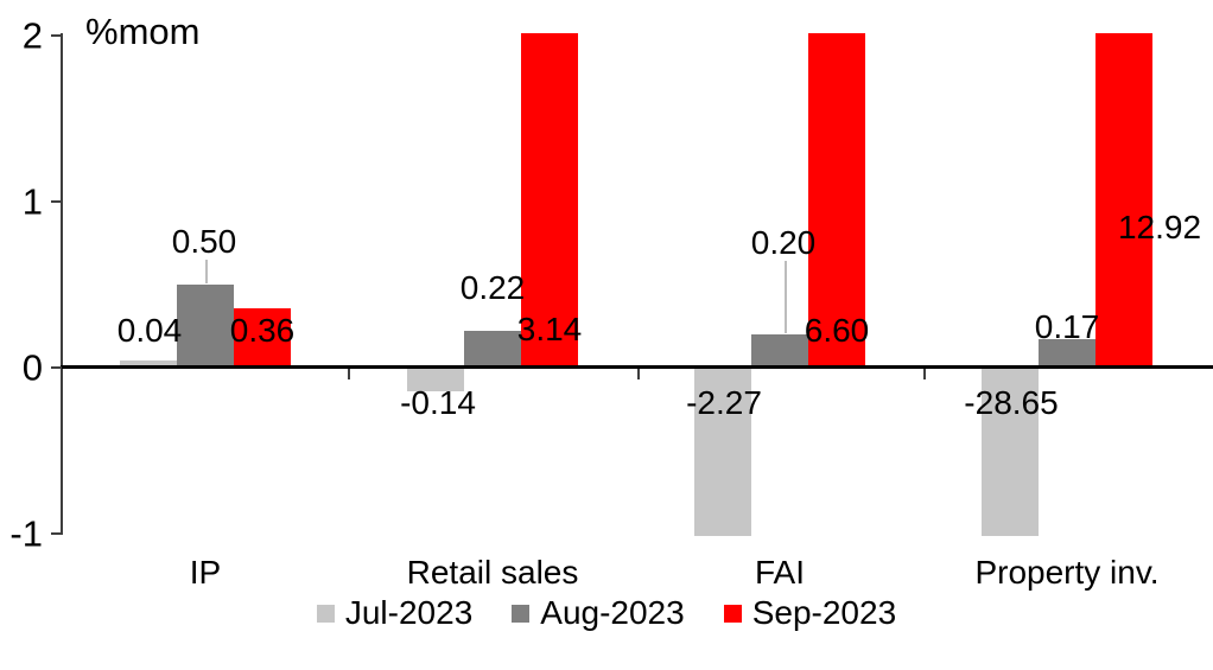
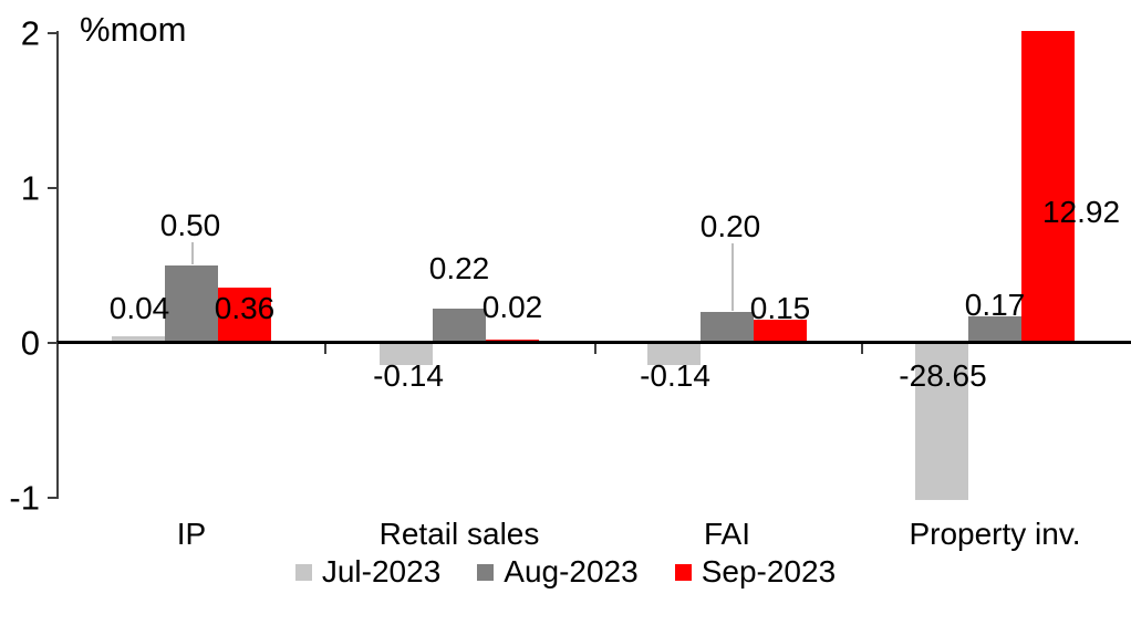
Sep-2023/Retail sales: 3.14 -> 0.02
Jul-2023/FAI: -2.27 -> -0.14
Sep-2023/FAI: 6.60 -> 0.15
